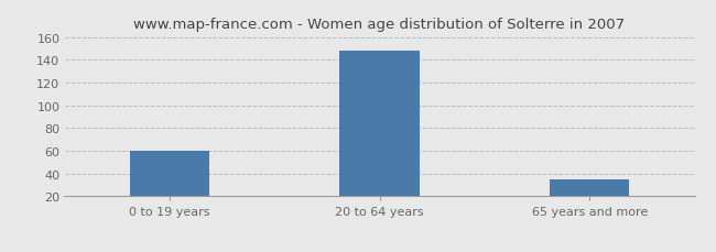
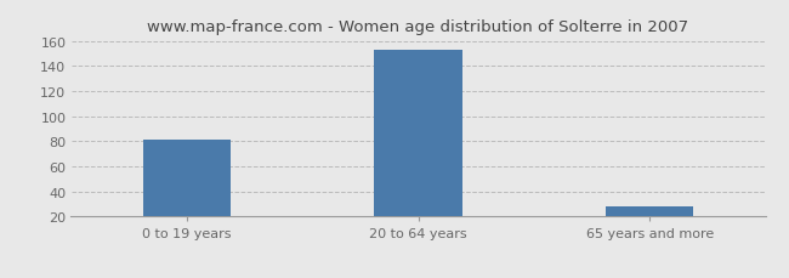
0 to 19 years: 60 -> 81
20 to 64 years: 148 -> 153
65 years and more: 35 -> 28
